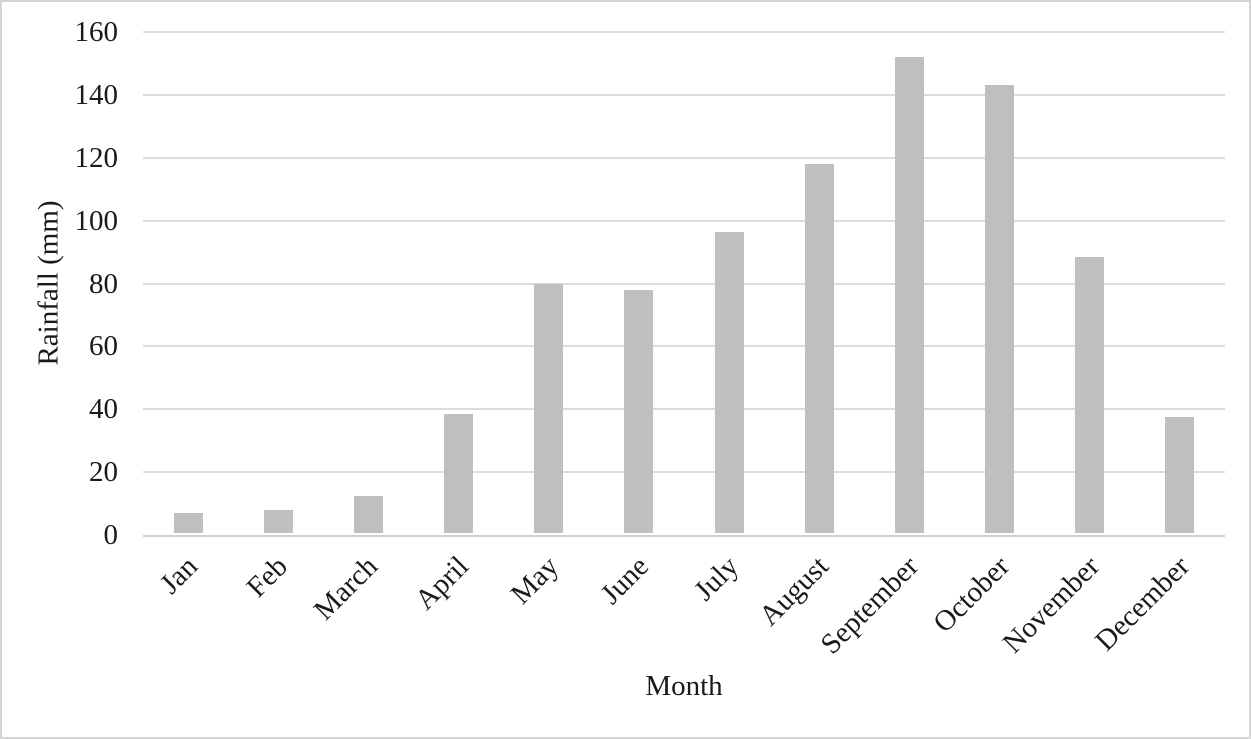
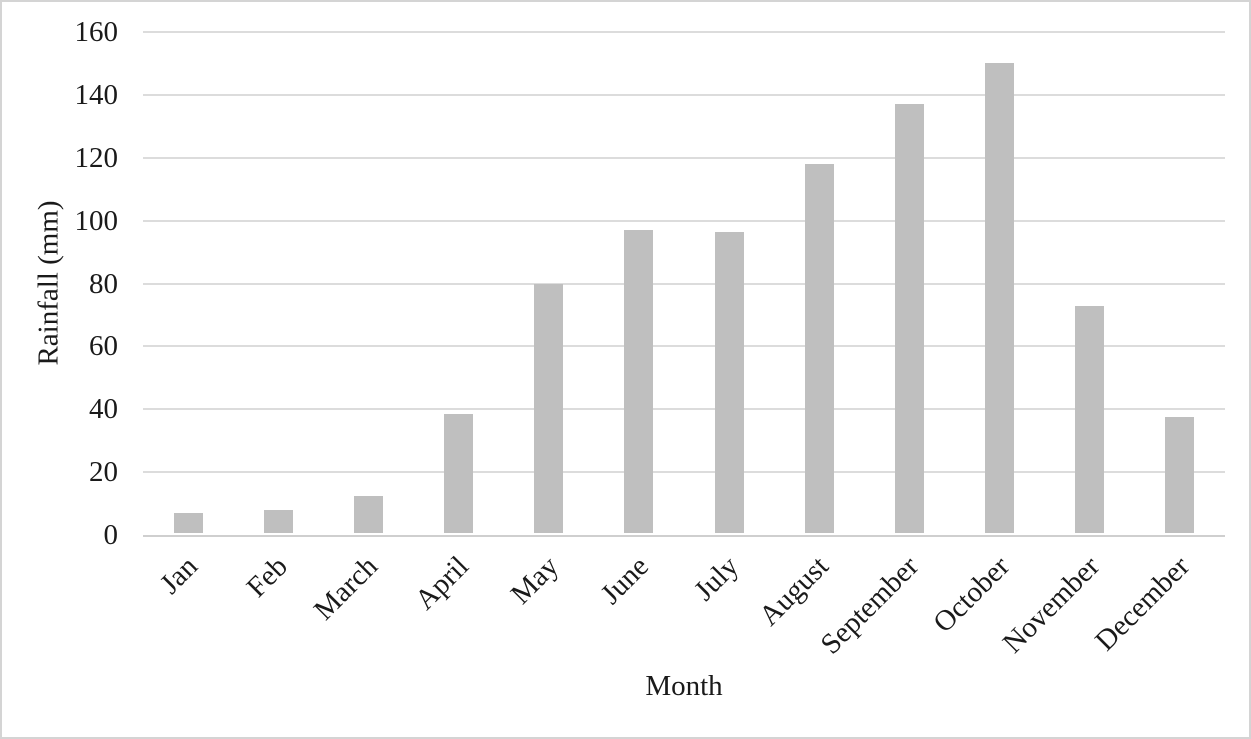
June: 78 -> 97
September: 152 -> 137
October: 143 -> 150
November: 88 -> 73
